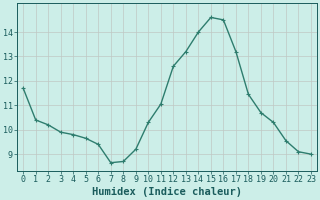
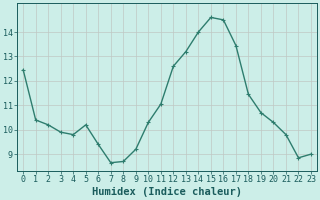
0: 11.70 -> 12.45
5: 9.65 -> 10.20
17: 13.20 -> 13.45
21: 9.55 -> 9.80
22: 9.10 -> 8.85
